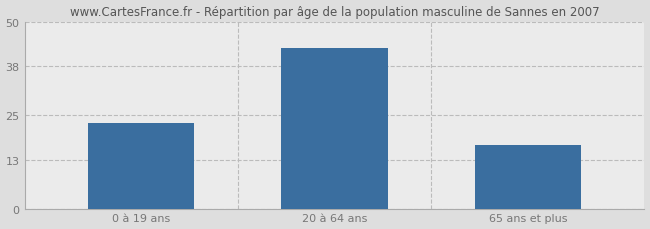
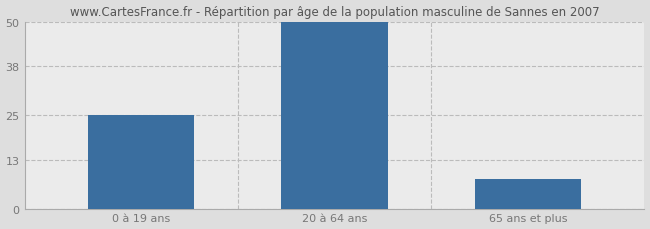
0 à 19 ans: 23 -> 25
20 à 64 ans: 43 -> 50
65 ans et plus: 17 -> 8
